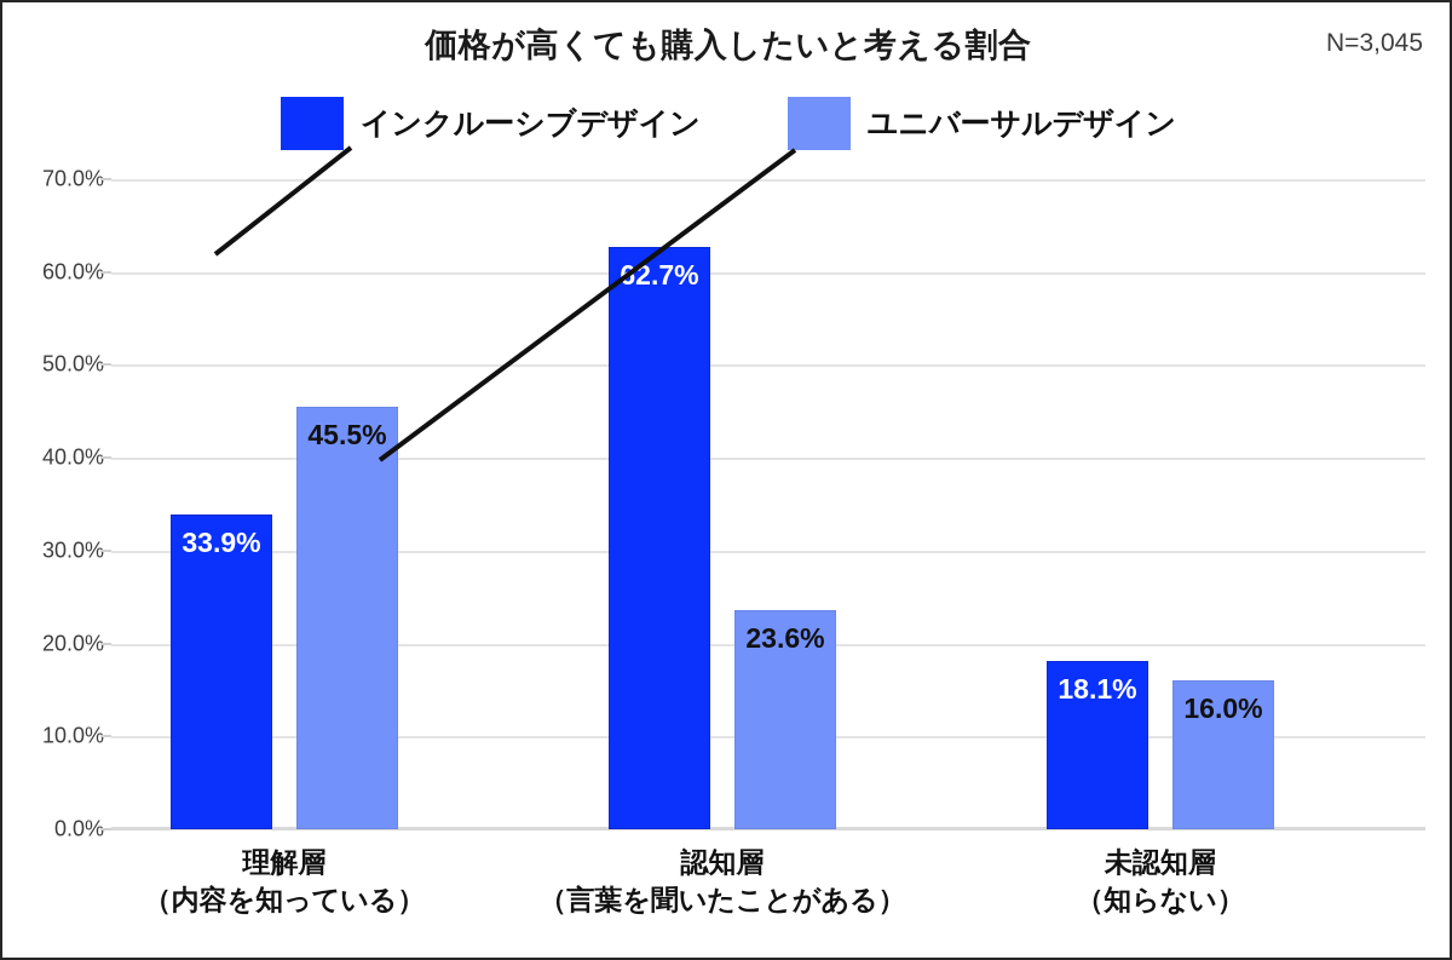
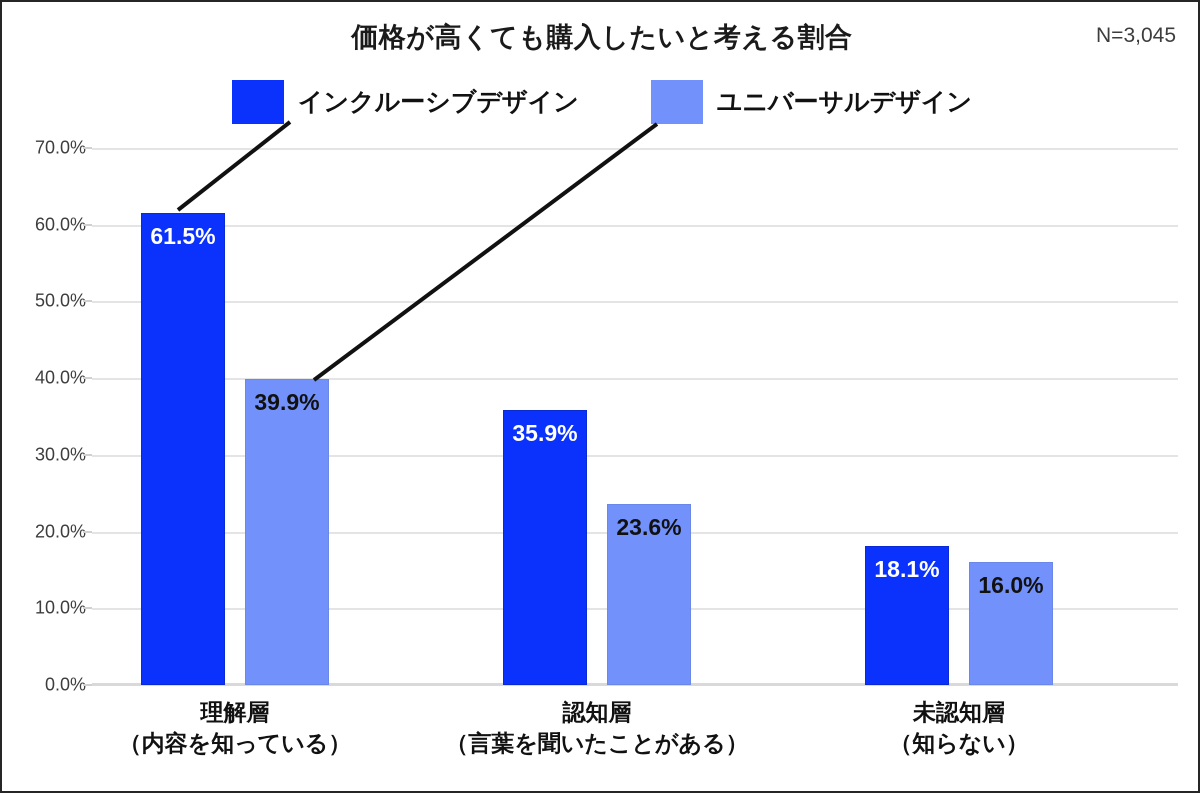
インクルーシブデザイン/理解層: 33.9% -> 61.5%
ユニバーサルデザイン/理解層: 45.5% -> 39.9%
インクルーシブデザイン/認知層: 62.7% -> 35.9%
